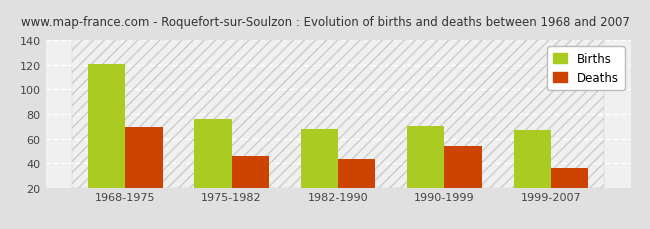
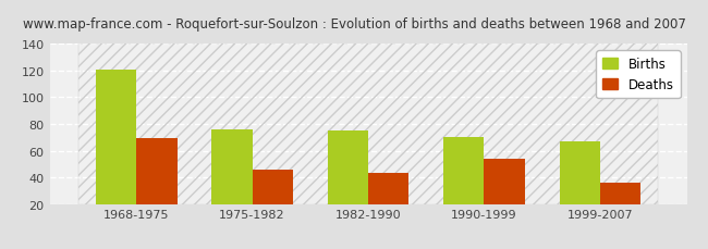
Births/1982-1990: 68 -> 75
